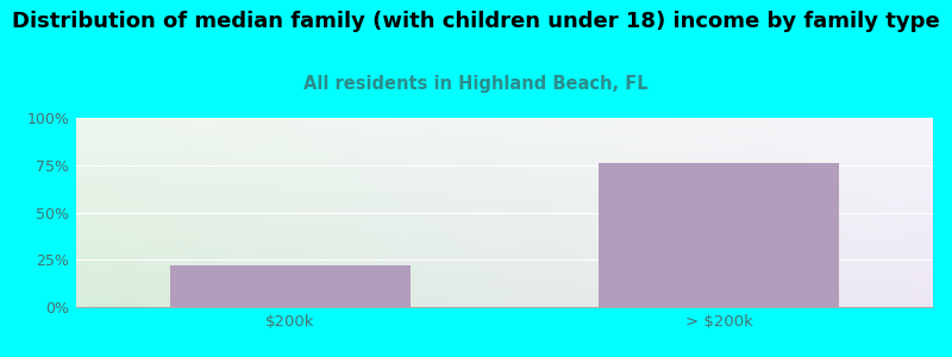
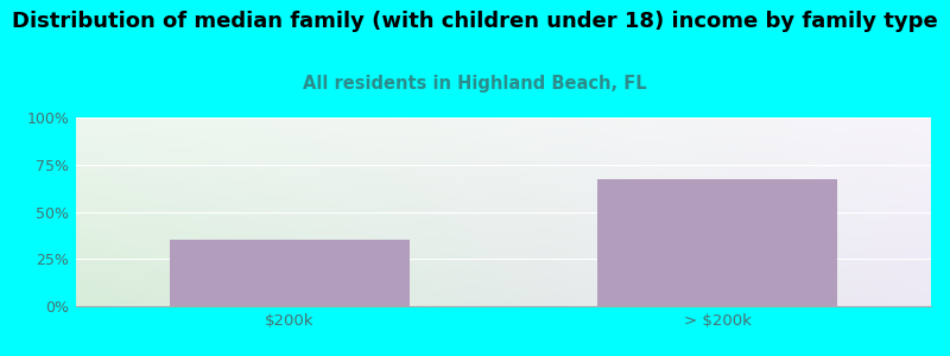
$200k: 22% -> 35%
> $200k: 76% -> 67%
